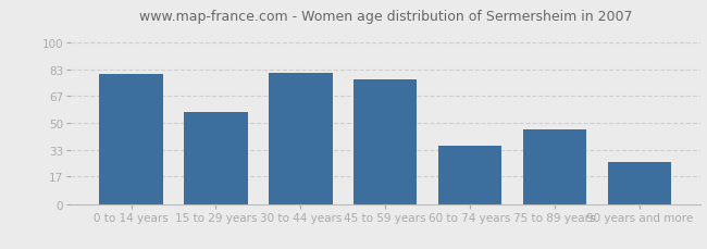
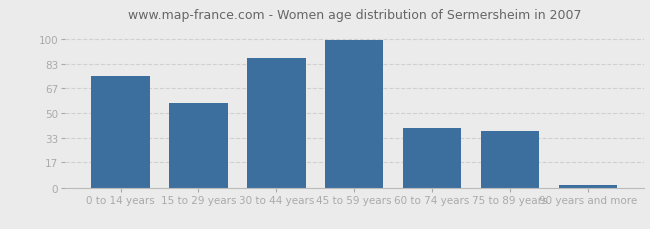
0 to 14 years: 80 -> 75
30 to 44 years: 81 -> 87
45 to 59 years: 77 -> 99
60 to 74 years: 36 -> 40
75 to 89 years: 46 -> 38
90 years and more: 26 -> 2
